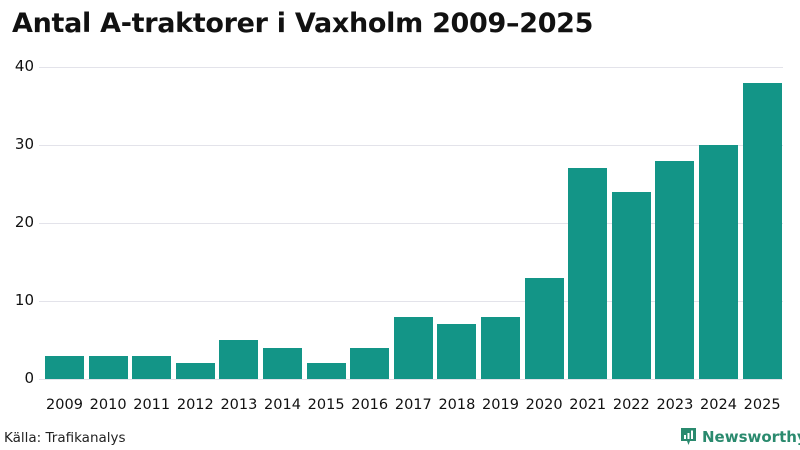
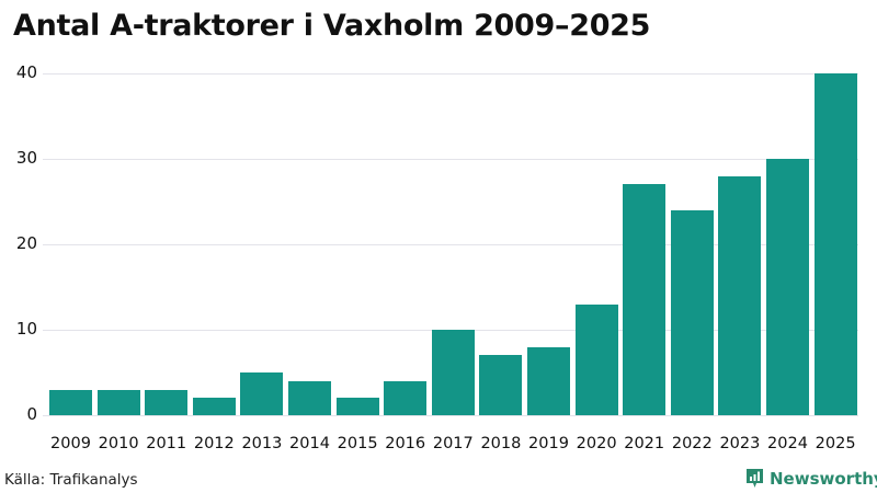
2017: 8 -> 10
2025: 38 -> 40
